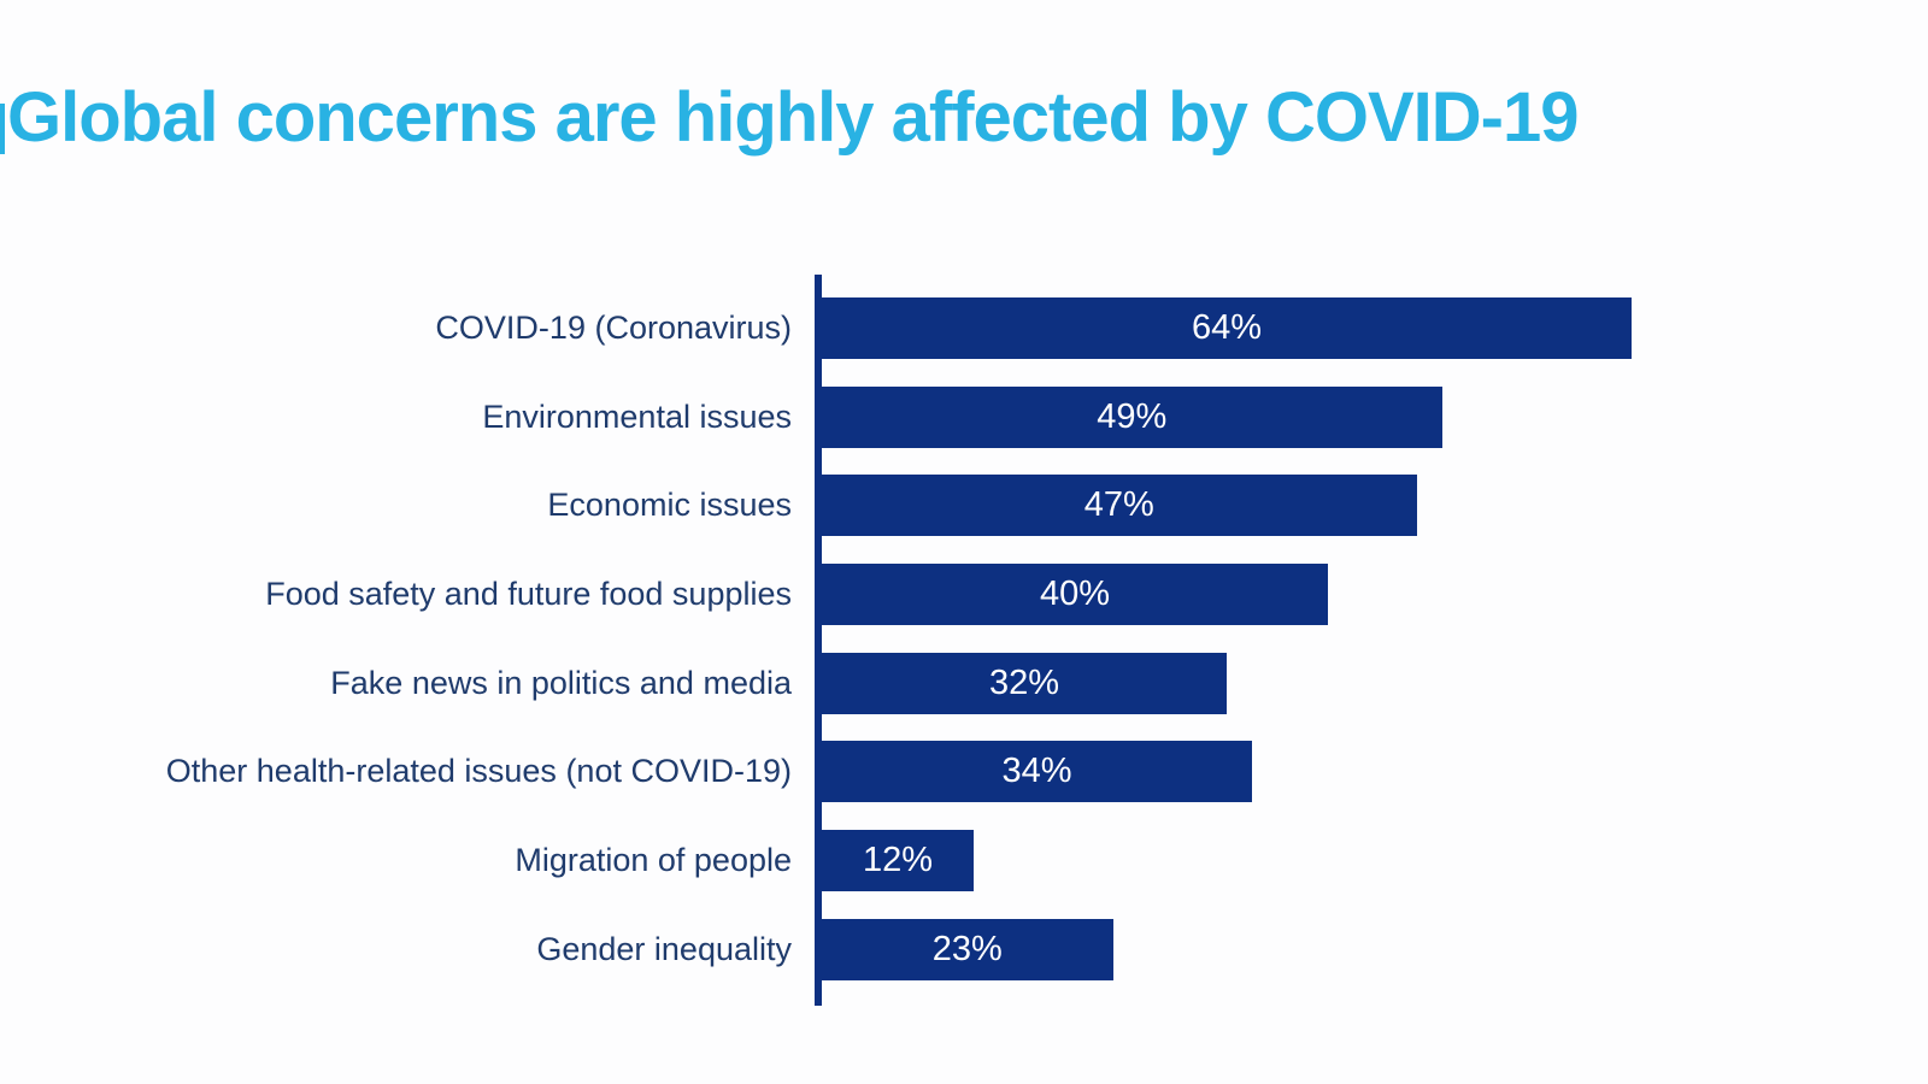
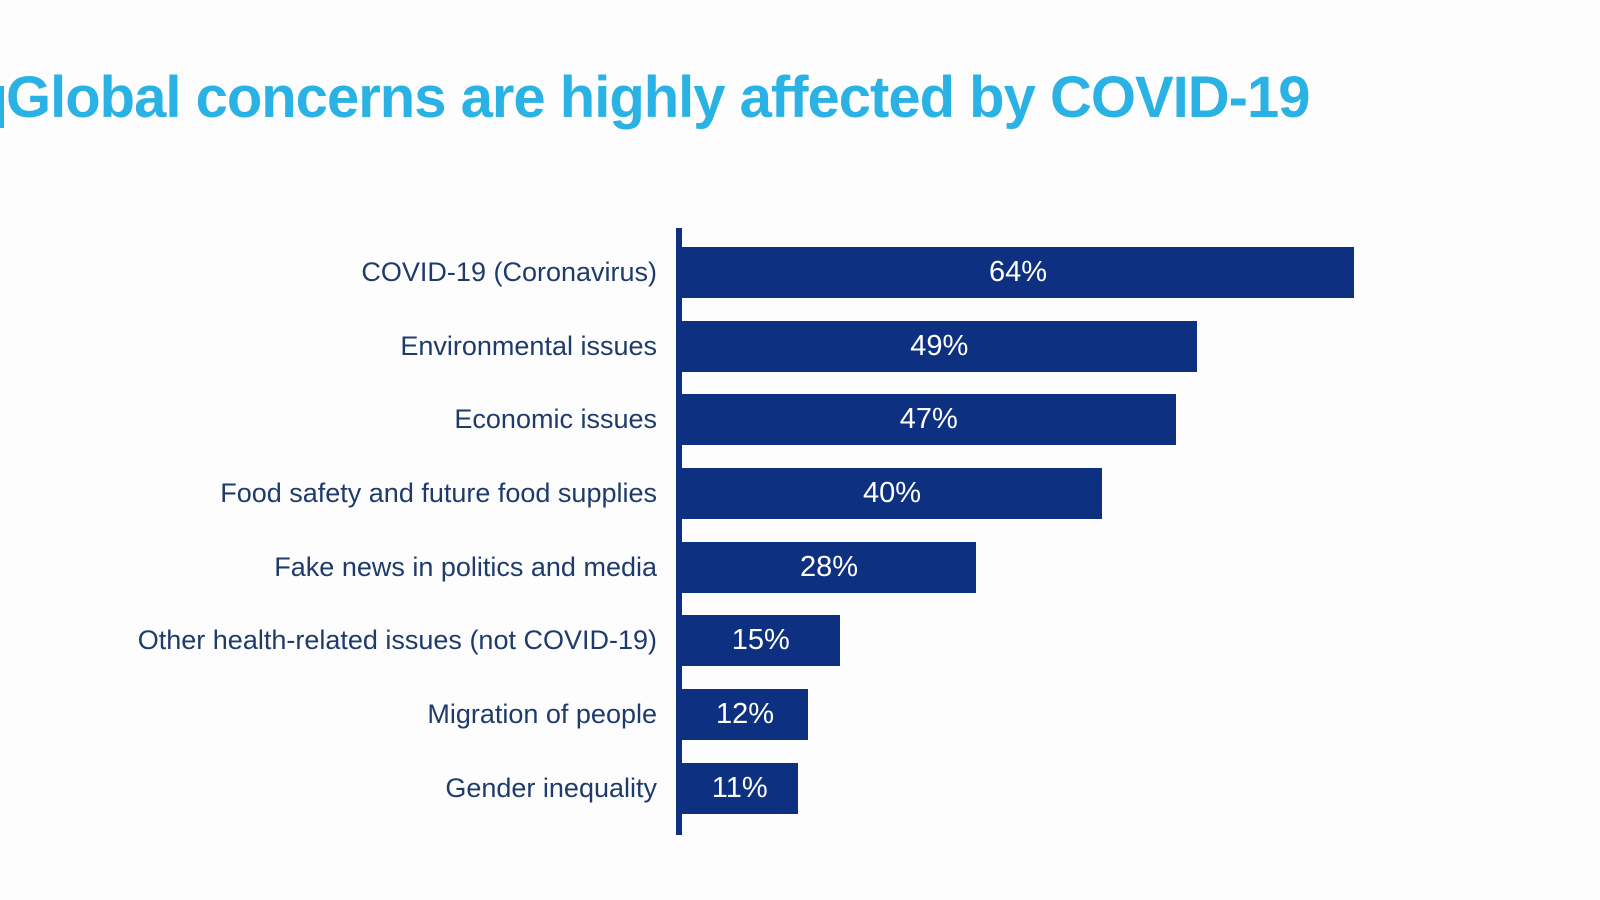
Fake news in politics and media: 32% -> 28%
Other health-related issues (not COVID-19): 34% -> 15%
Gender inequality: 23% -> 11%
